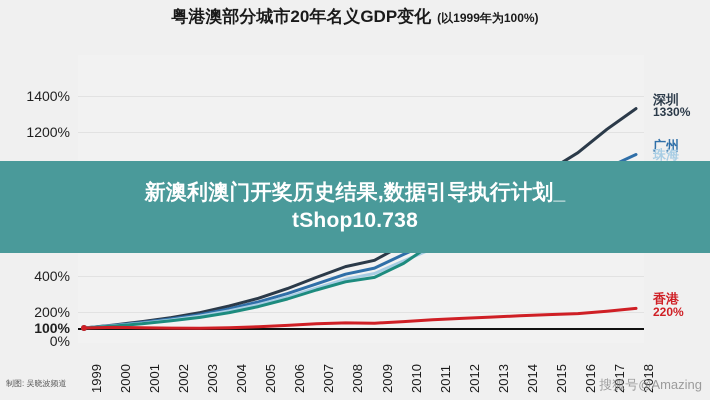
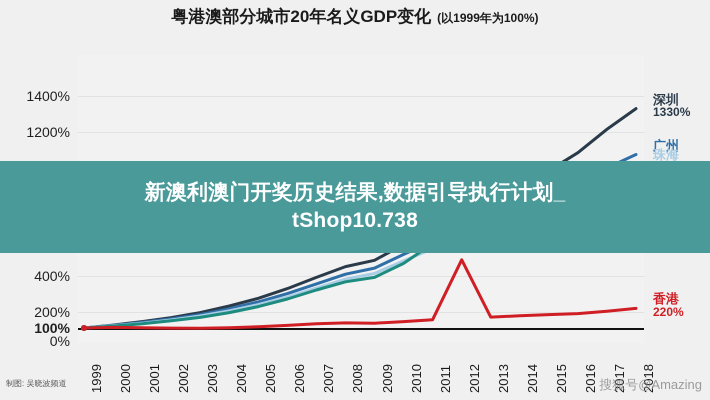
香港/2012: 160% -> 490%
